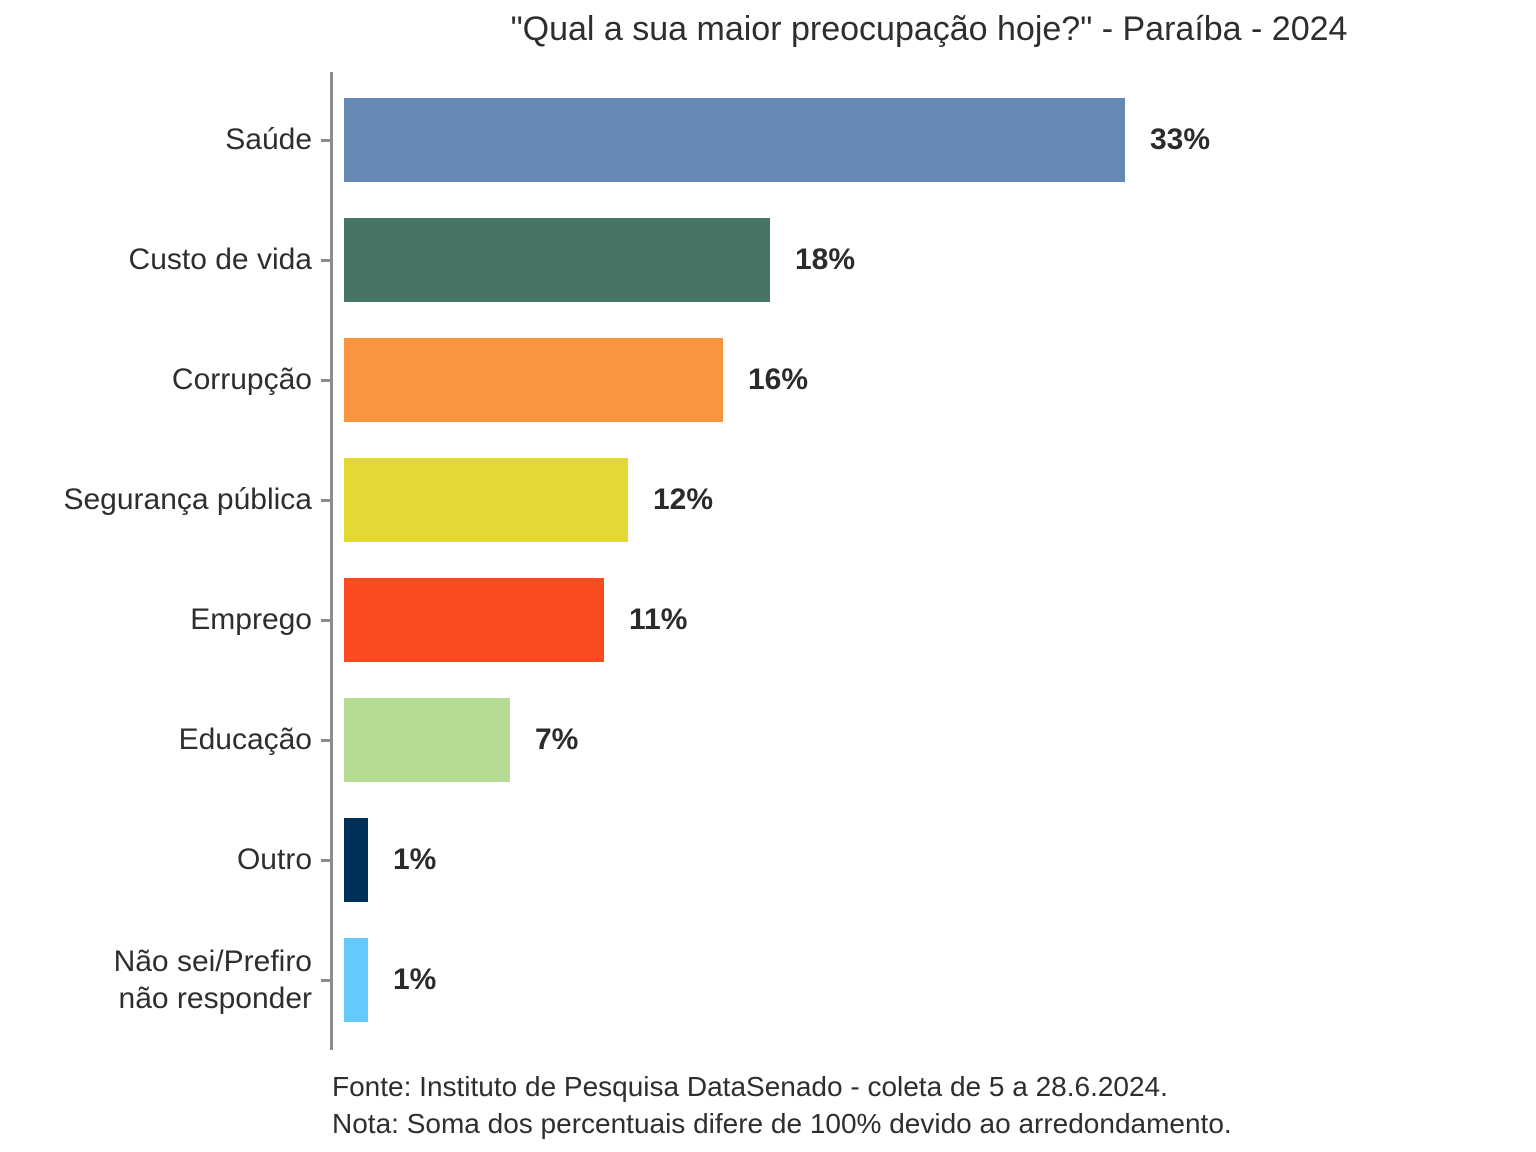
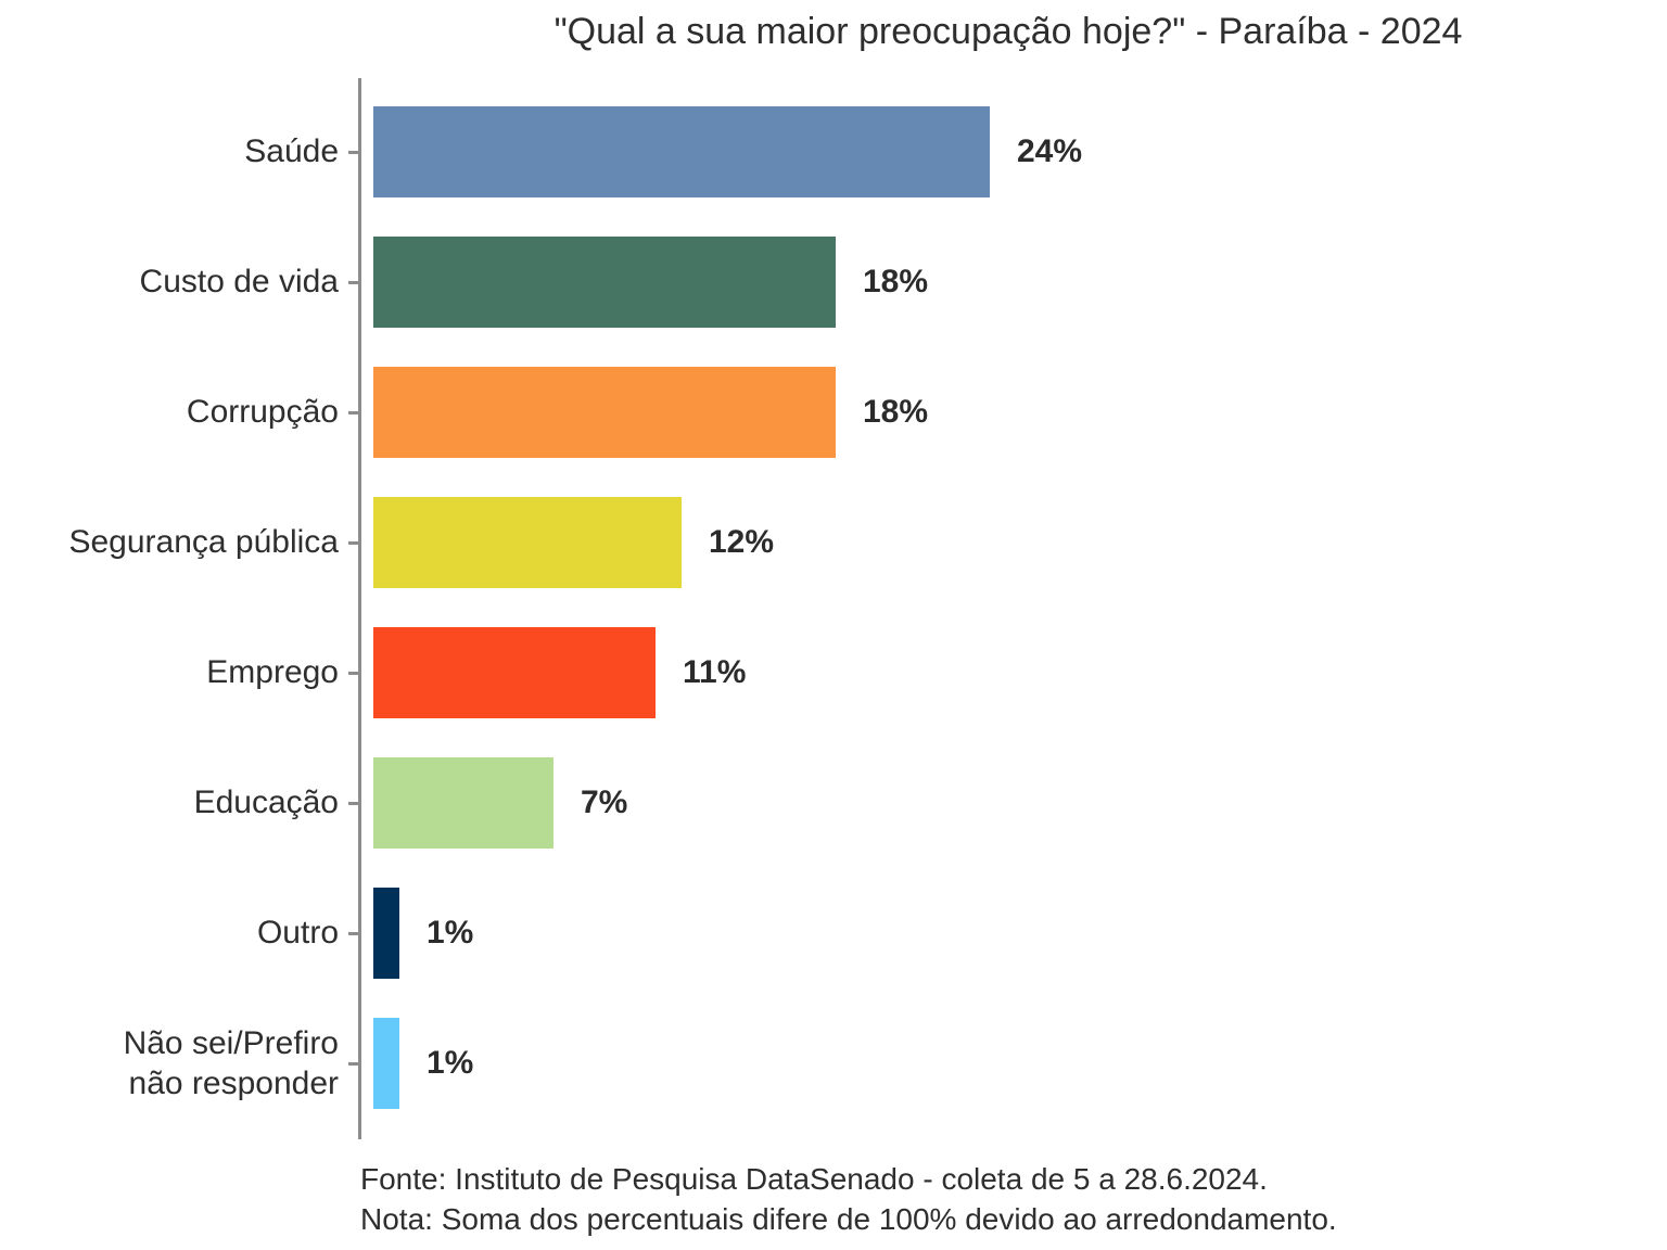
Saúde: 33% -> 24%
Corrupção: 16% -> 18%
